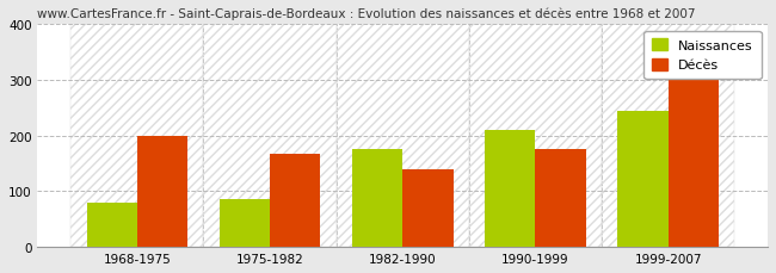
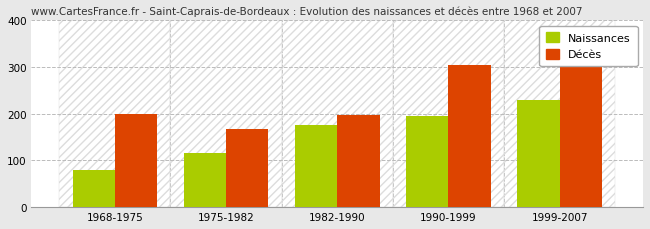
Naissances/1975-1982: 85 -> 115
Décès/1982-1990: 140 -> 197
Naissances/1990-1999: 210 -> 194
Décès/1990-1999: 175 -> 303
Naissances/1999-2007: 245 -> 229
